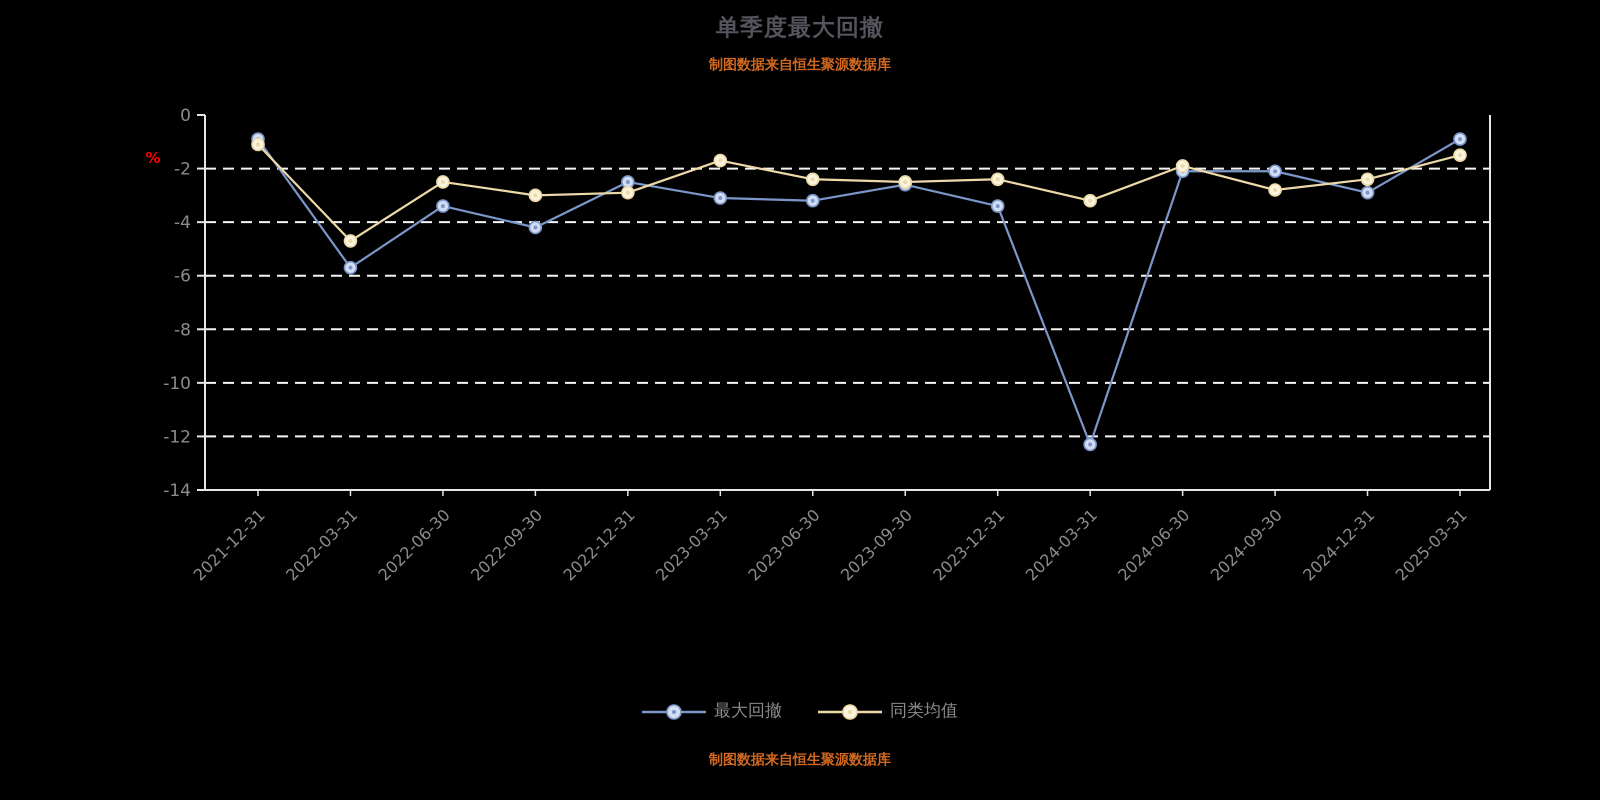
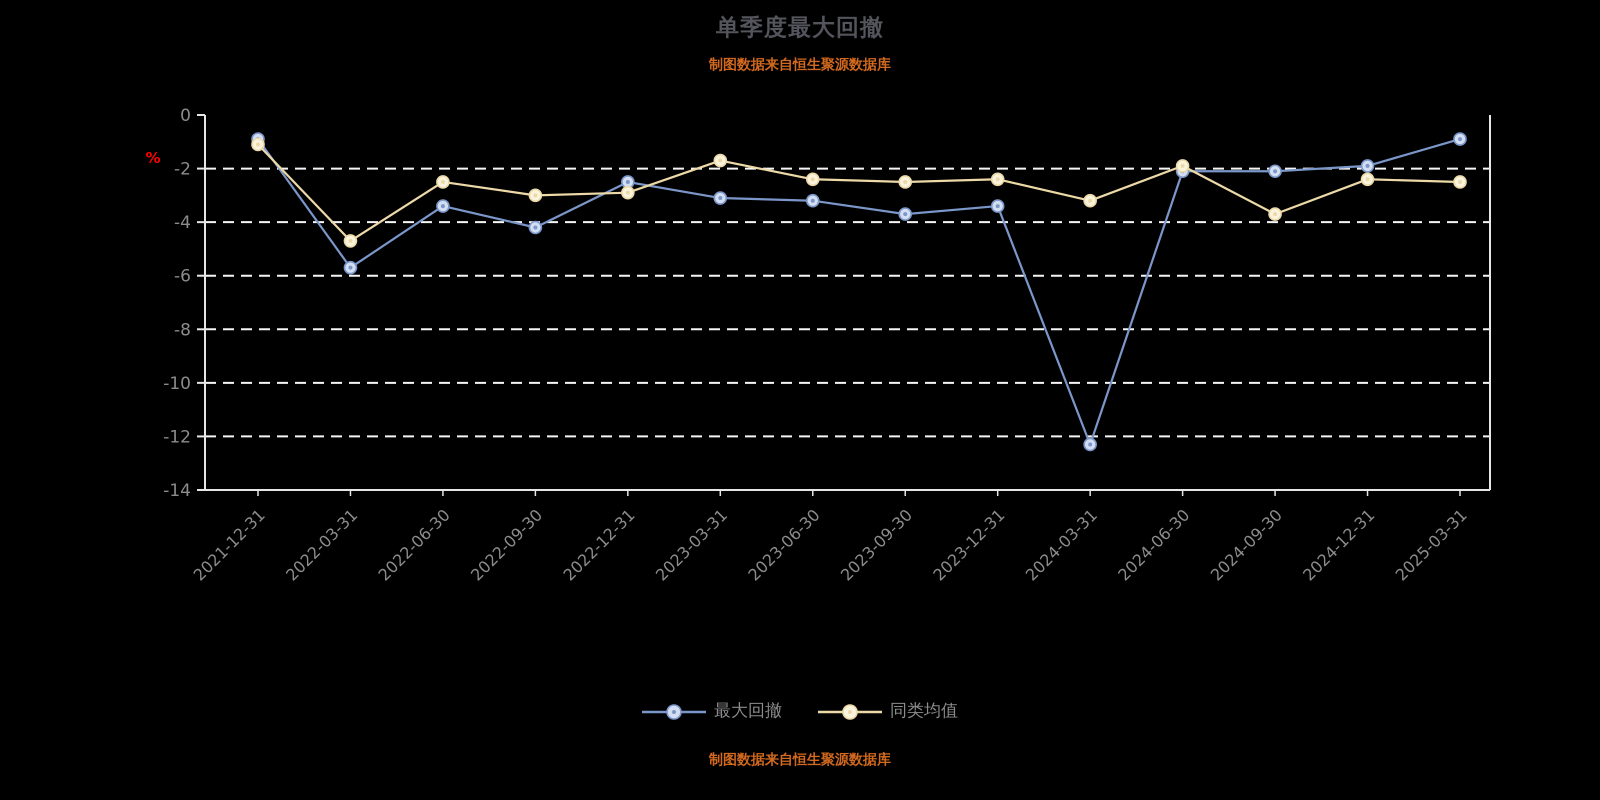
最大回撤/2023-09-30: -2.6 -> -3.7
同类均值/2024-09-30: -2.8 -> -3.7
最大回撤/2024-12-31: -2.9 -> -1.9
同类均值/2025-03-31: -1.5 -> -2.5
